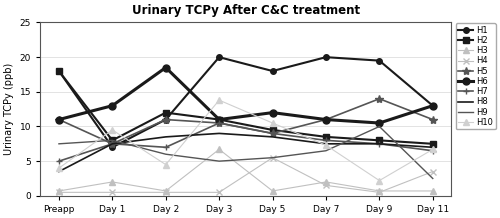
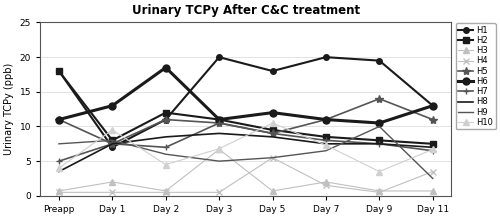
H10/Day 3: 13.8 -> 6.8
H10/Day 9: 2.2 -> 3.5
